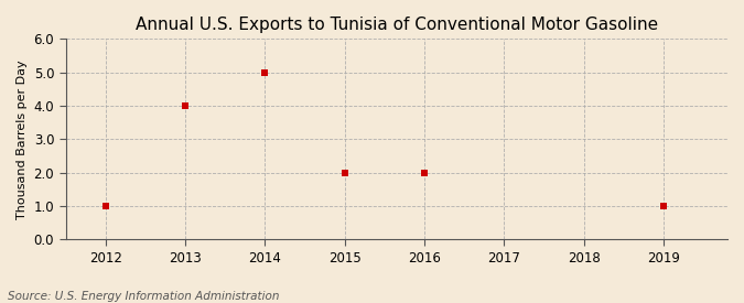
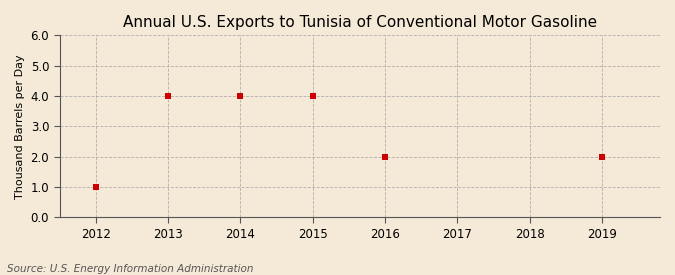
2014: 5 -> 4
2015: 2 -> 4
2019: 1 -> 2
